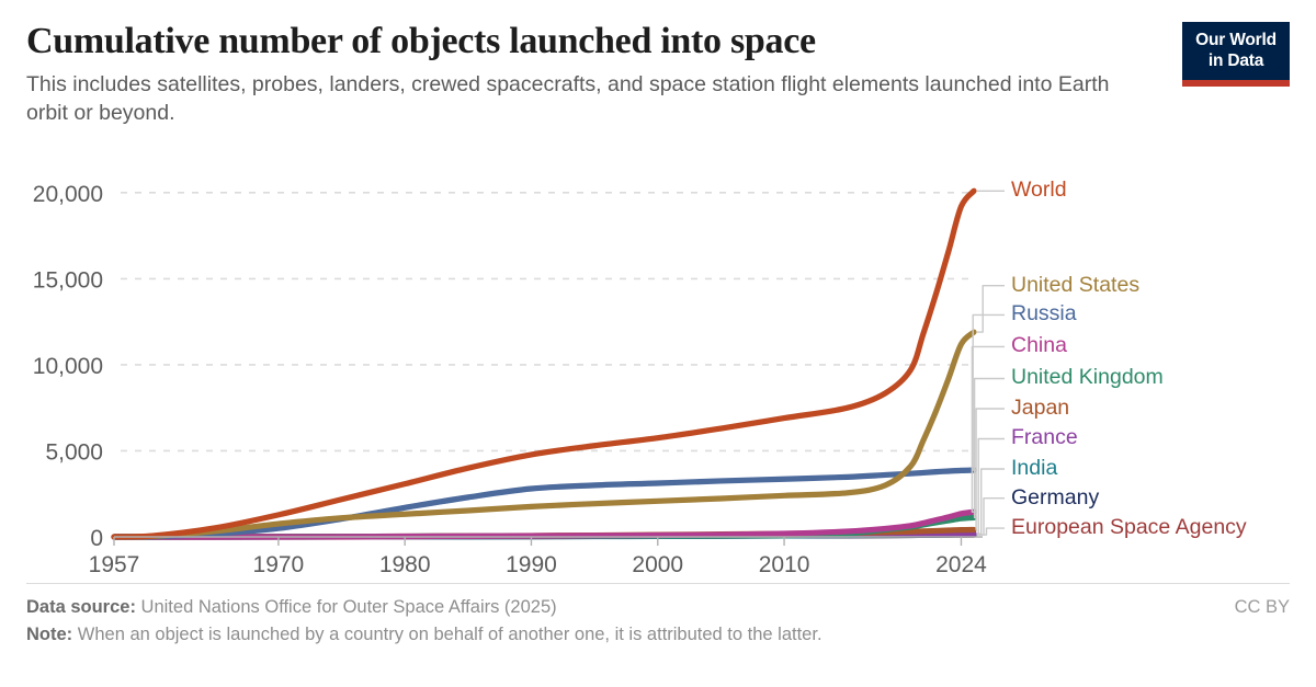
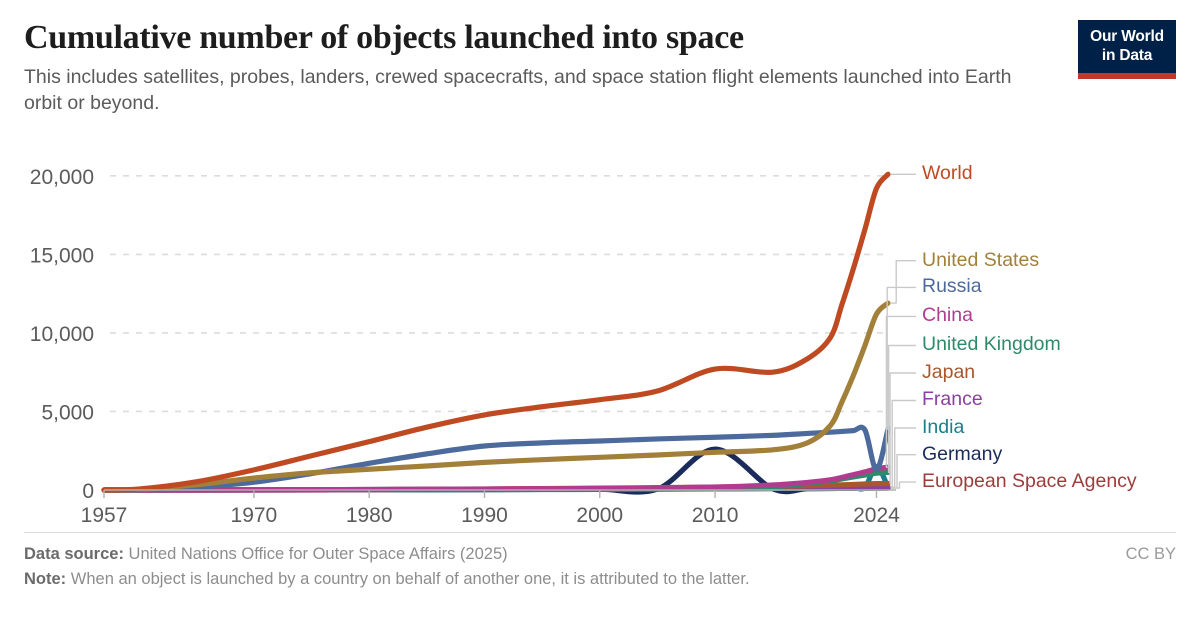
World/2010: 6900 -> 7700
Germany/2010: 100 -> 2600
Russia/2024: 3900 -> 1300
India/2024: 200 -> 1500
